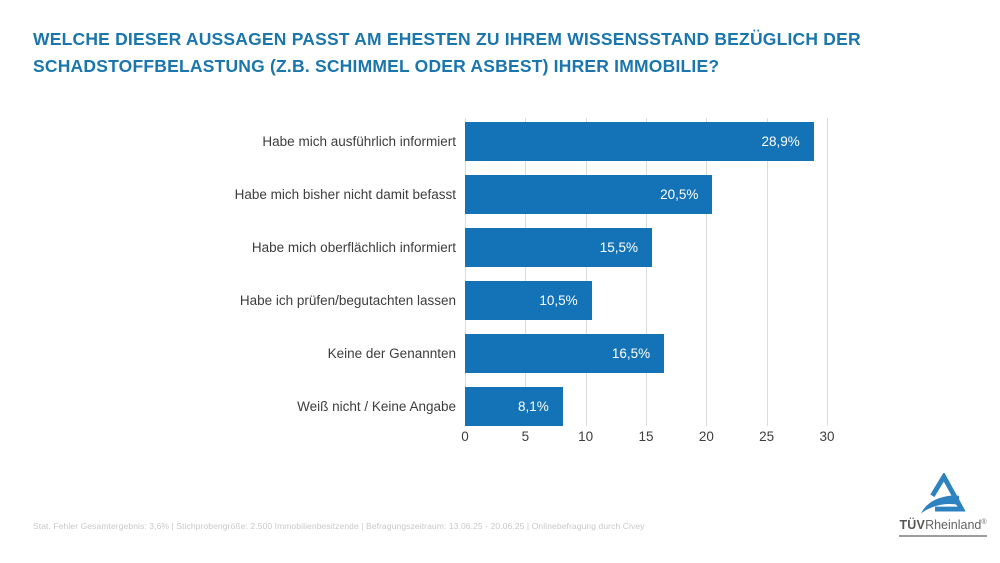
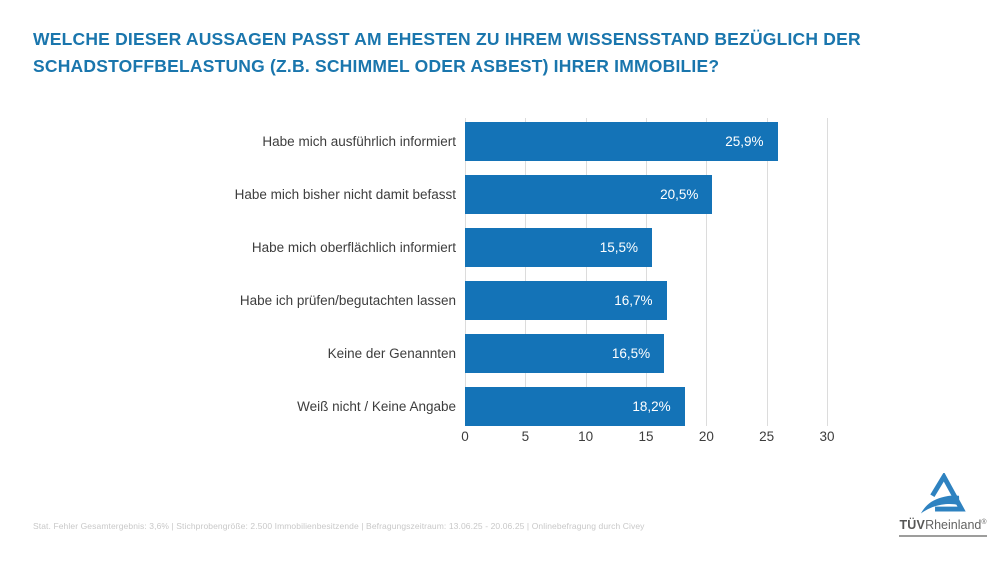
Habe mich ausführlich informiert: 28,9% -> 25,9%
Habe ich prüfen/begutachten lassen: 10,5% -> 16,7%
Weiß nicht / Keine Angabe: 8,1% -> 18,2%
